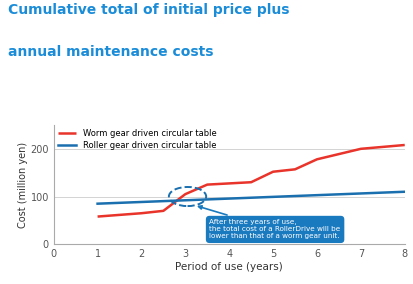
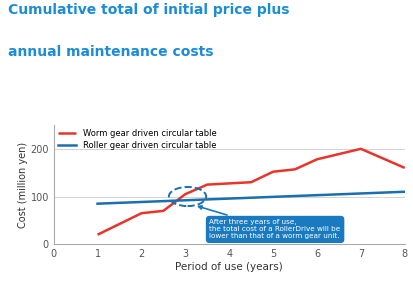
1: 58 -> 20
8: 208 -> 160
